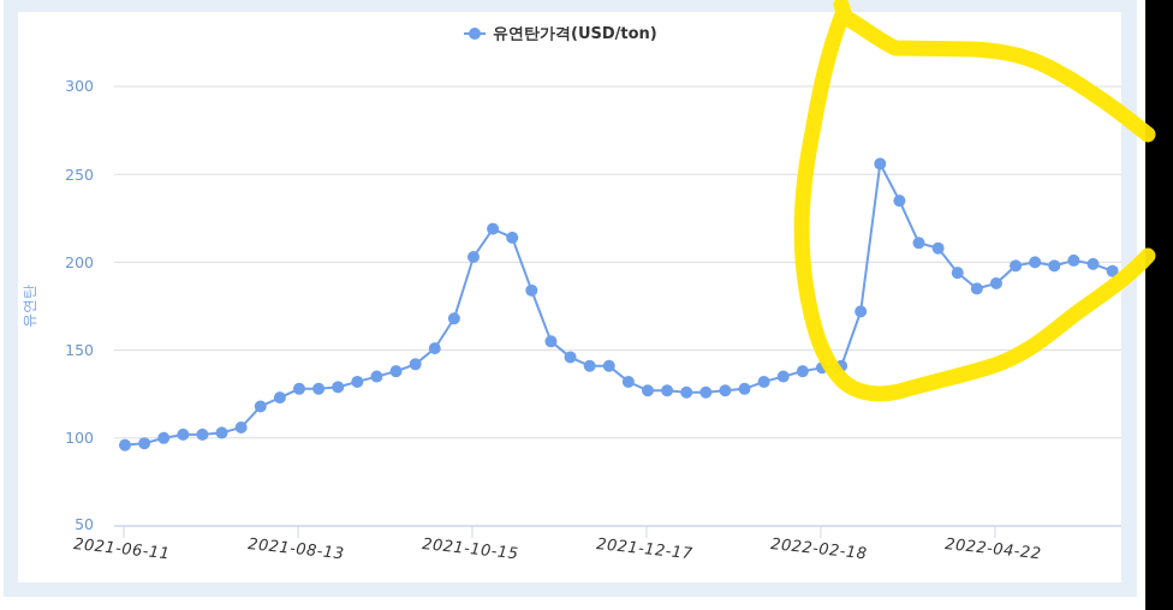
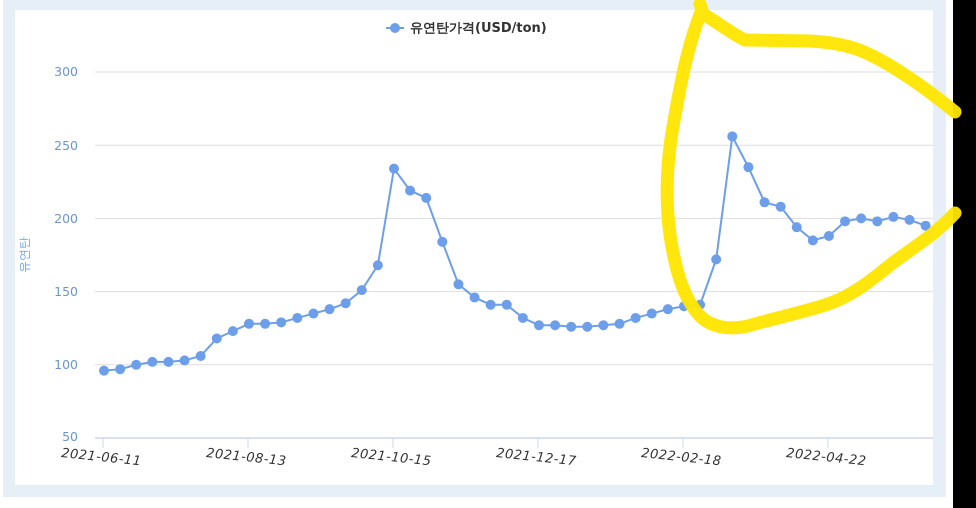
2021-10-15: 203 -> 234
